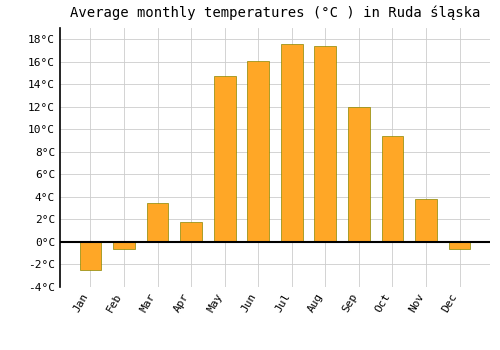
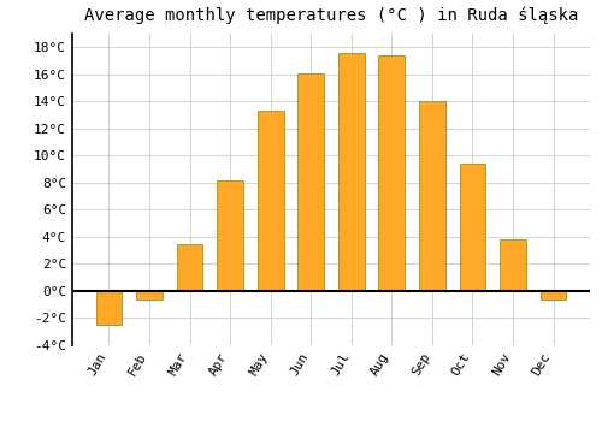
Apr: 1.8°C -> 8.2°C
May: 14.7°C -> 13.3°C
Sep: 12.0°C -> 14.0°C
